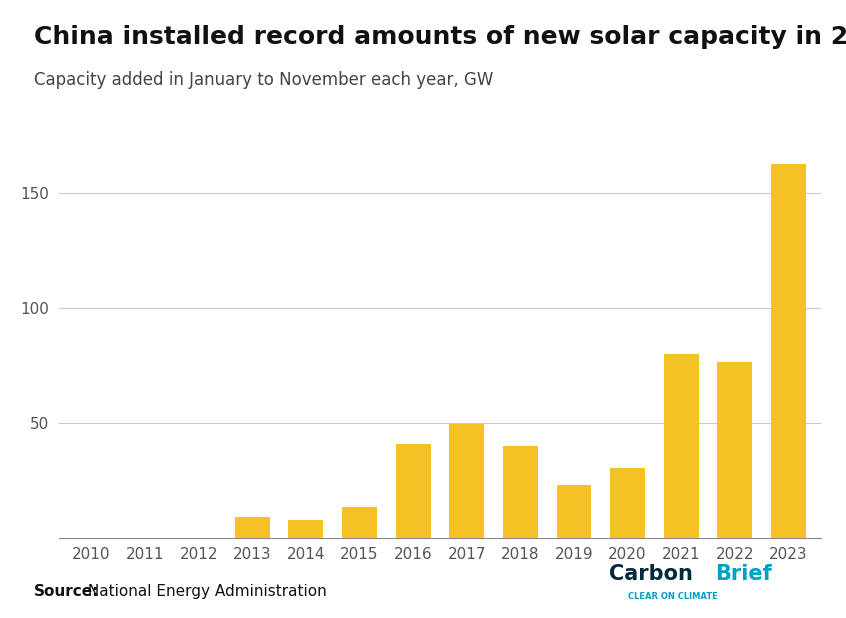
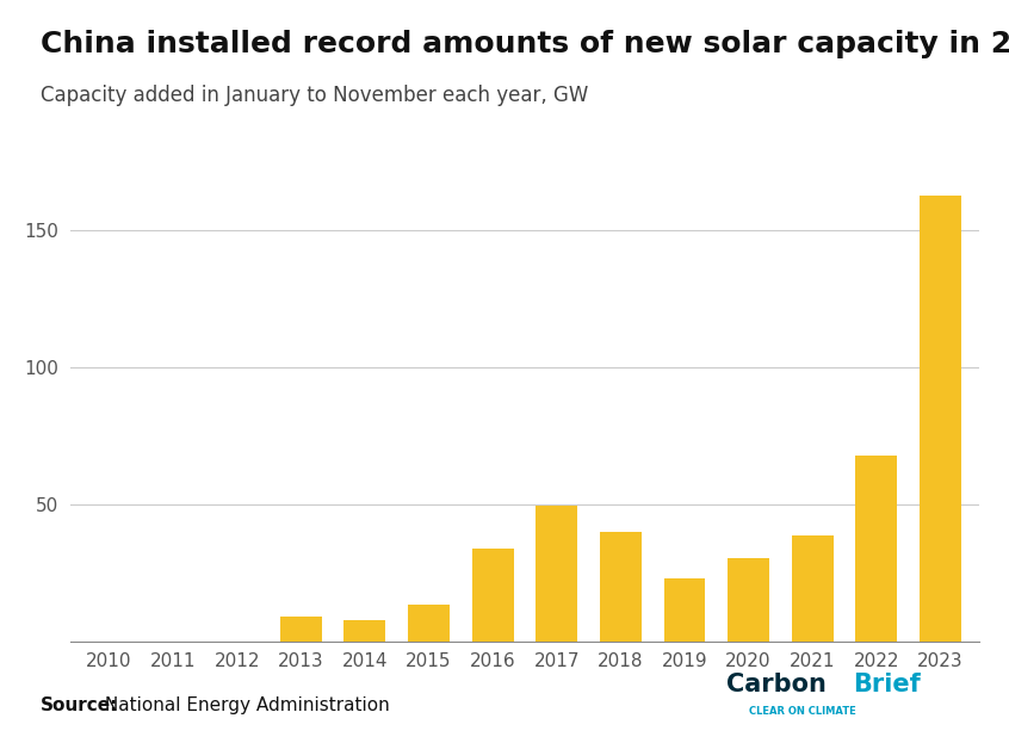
2016: 41.0 -> 34.0
2021: 80.0 -> 38.5
2022: 76.5 -> 68.0
